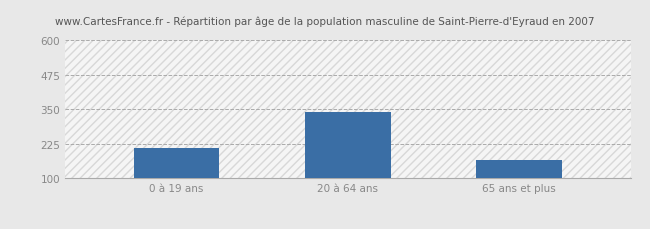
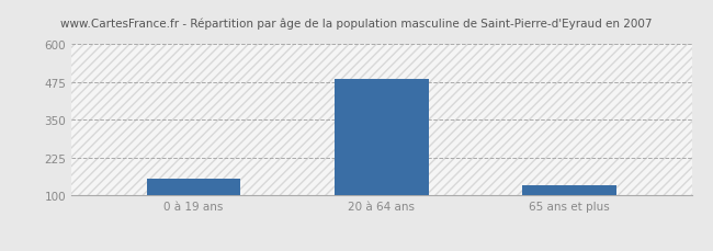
0 à 19 ans: 210 -> 155
20 à 64 ans: 340 -> 487
65 ans et plus: 165 -> 133
